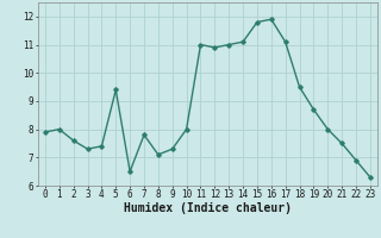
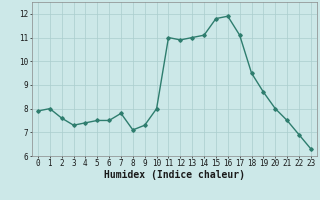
5: 9.4 -> 7.5
6: 6.5 -> 7.5
